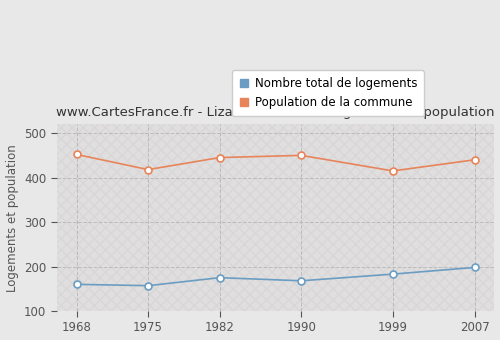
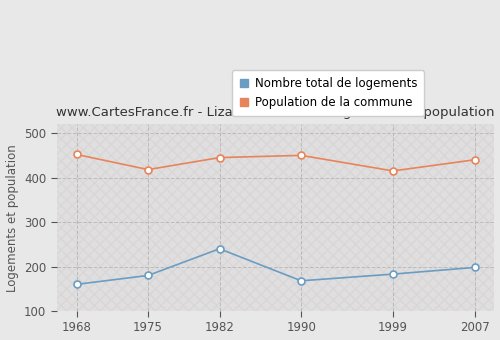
Nombre total de logements/1975: 157 -> 180
Nombre total de logements/1982: 175 -> 240
